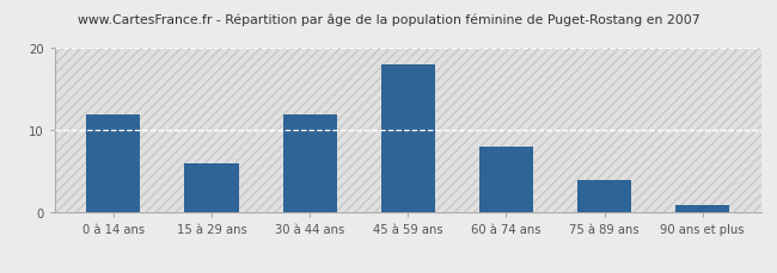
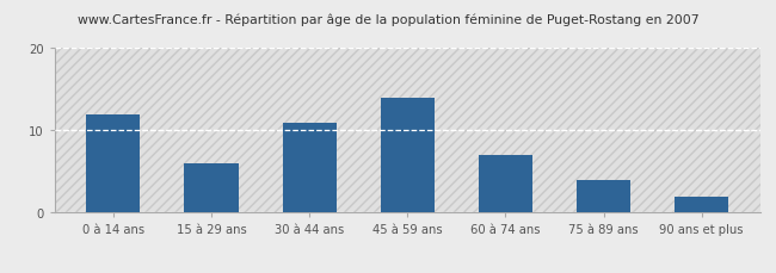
30 à 44 ans: 12 -> 11
45 à 59 ans: 18 -> 14
60 à 74 ans: 8 -> 7
90 ans et plus: 1 -> 2
